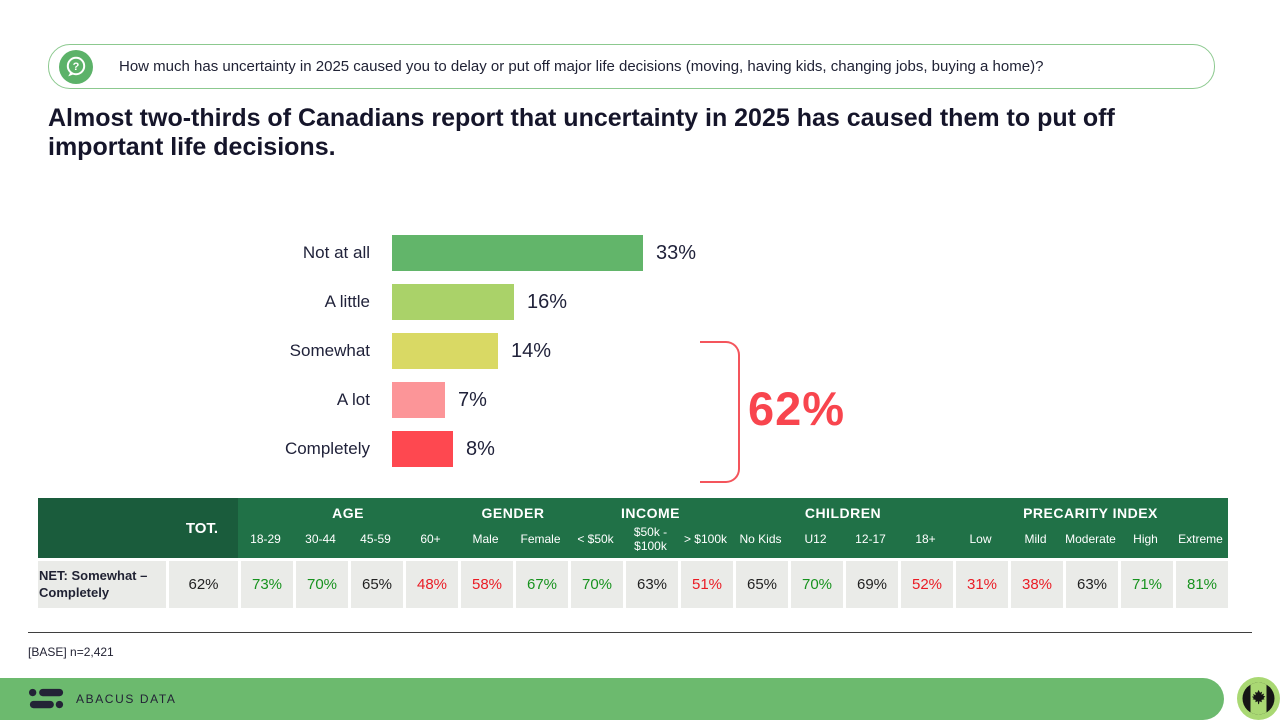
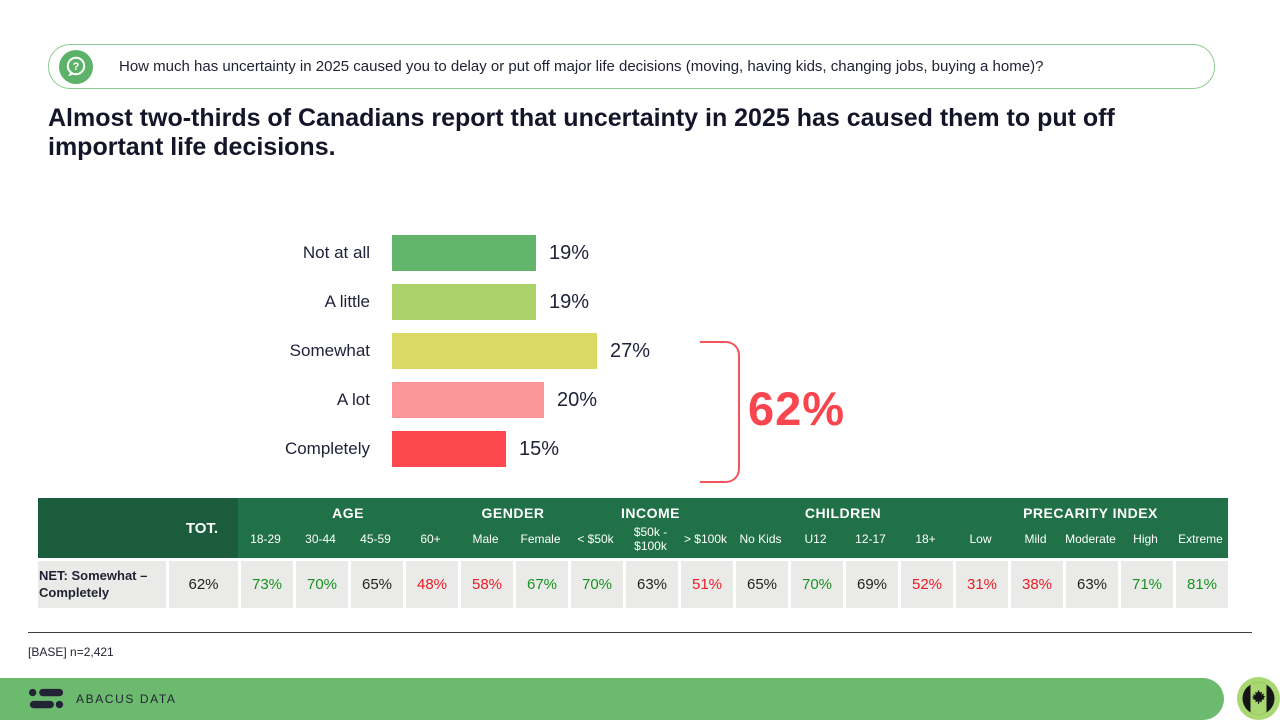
Not at all: 33% -> 19%
A little: 16% -> 19%
Somewhat: 14% -> 27%
A lot: 7% -> 20%
Completely: 8% -> 15%
